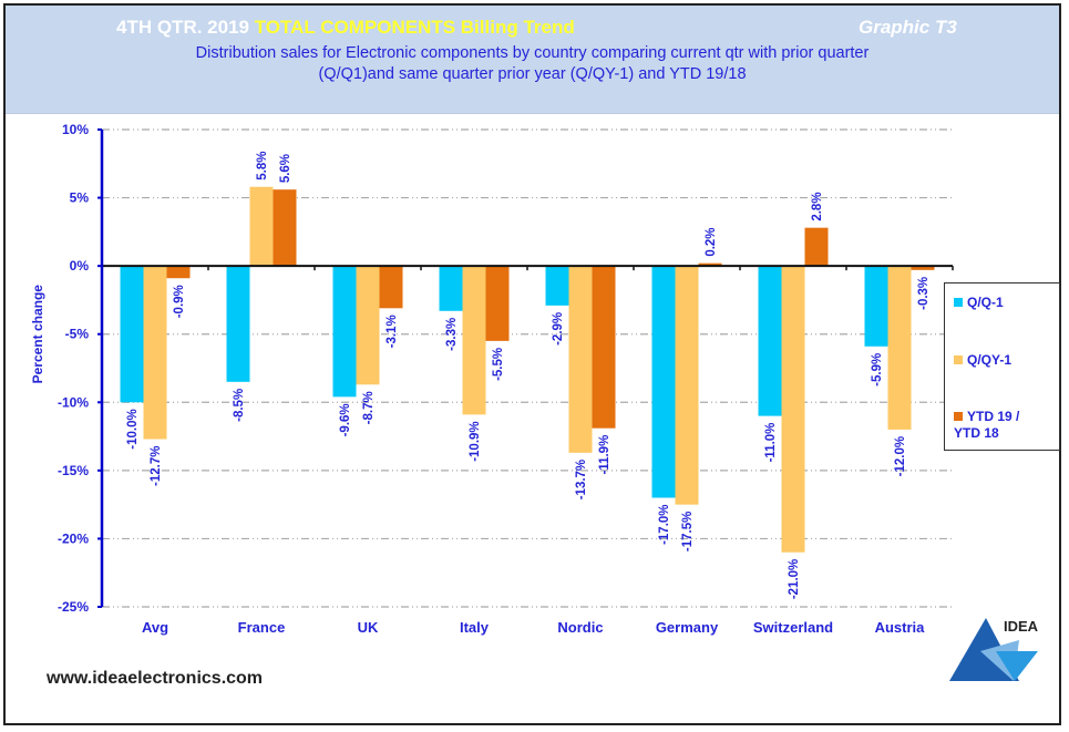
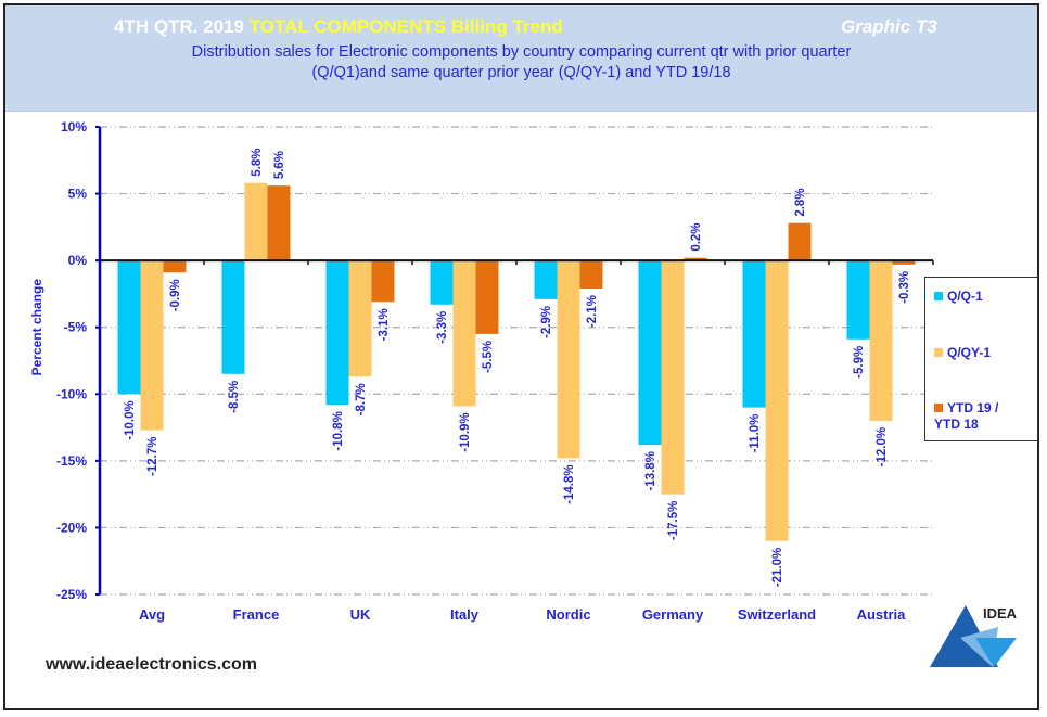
Q/Q-1/UK: -9.6% -> -10.8%
Q/QY-1/Nordic: -13.7% -> -14.8%
YTD 19 / YTD 18/Nordic: -11.9% -> -2.1%
Q/Q-1/Germany: -17.0% -> -13.8%
